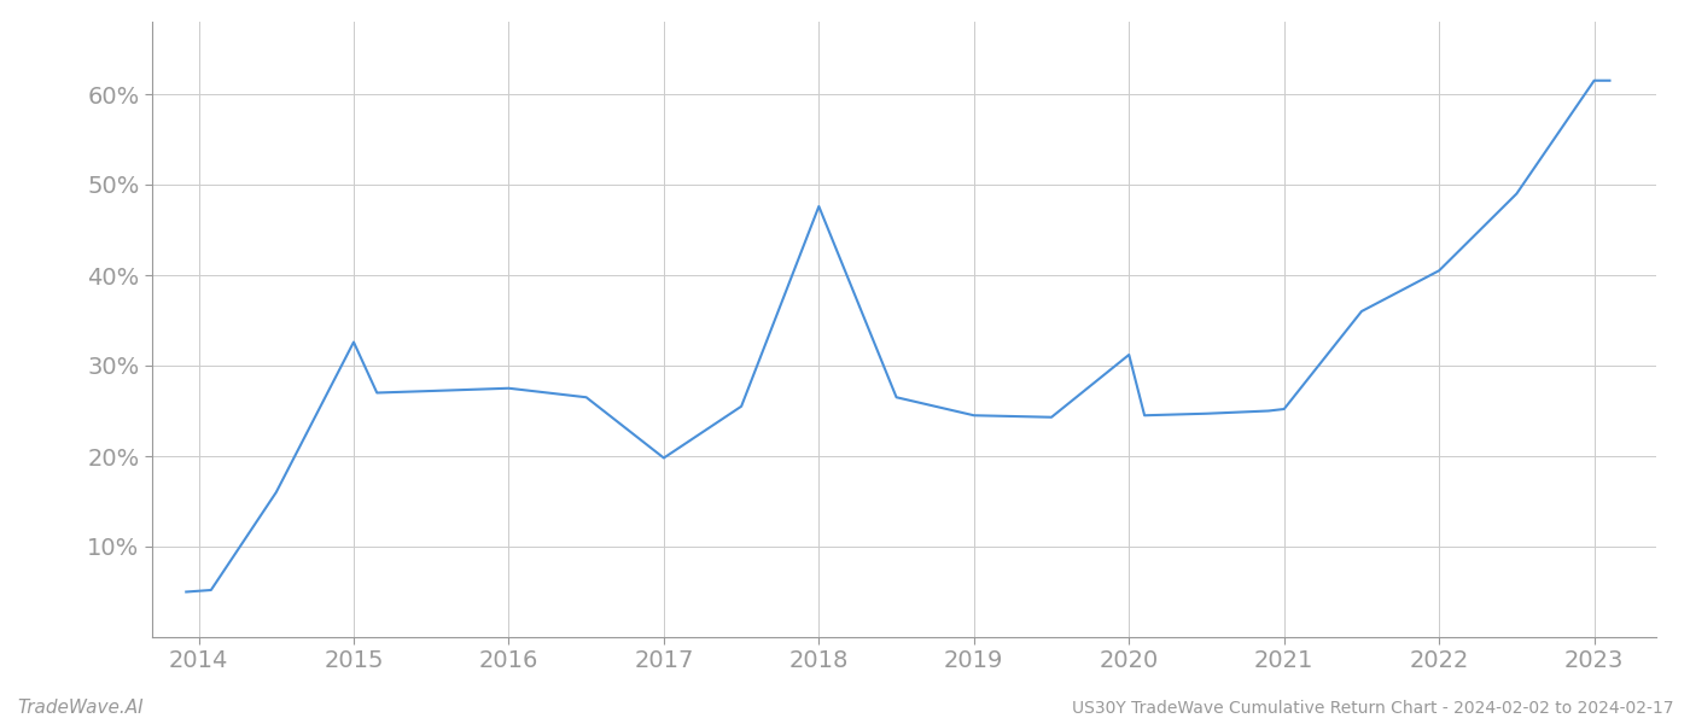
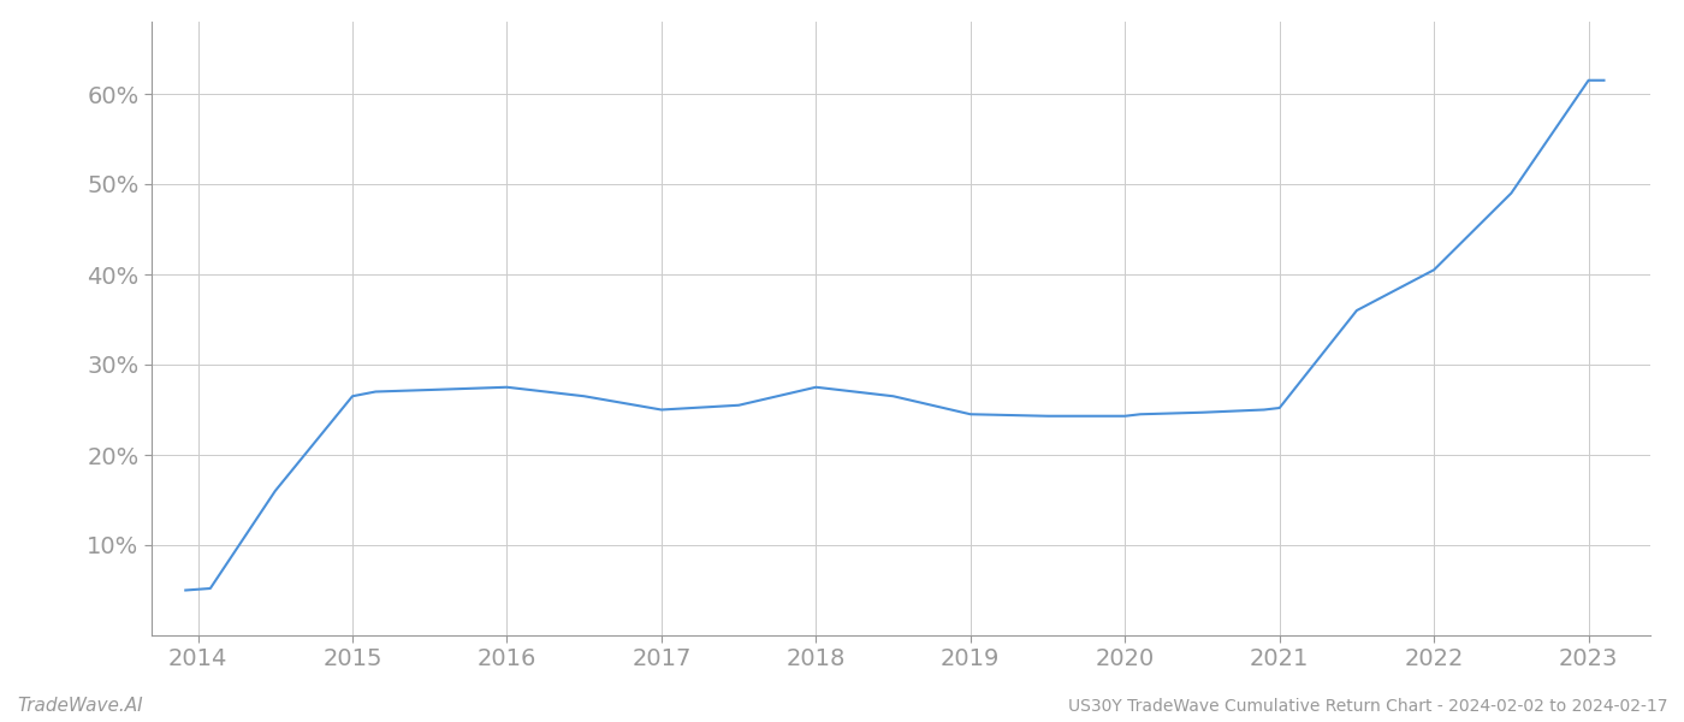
2015: 32.6% -> 26.5%
2017: 19.8% -> 25.0%
2018: 47.6% -> 27.5%
2020: 31.2% -> 24.3%
